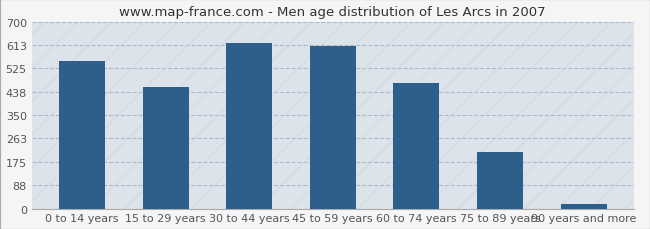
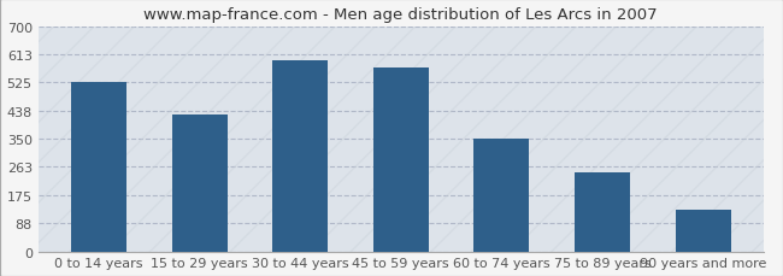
0 to 14 years: 551 -> 525
15 to 29 years: 455 -> 425
30 to 44 years: 621 -> 595
45 to 59 years: 607 -> 570
60 to 74 years: 470 -> 350
75 to 89 years: 210 -> 245
90 years and more: 18 -> 130
